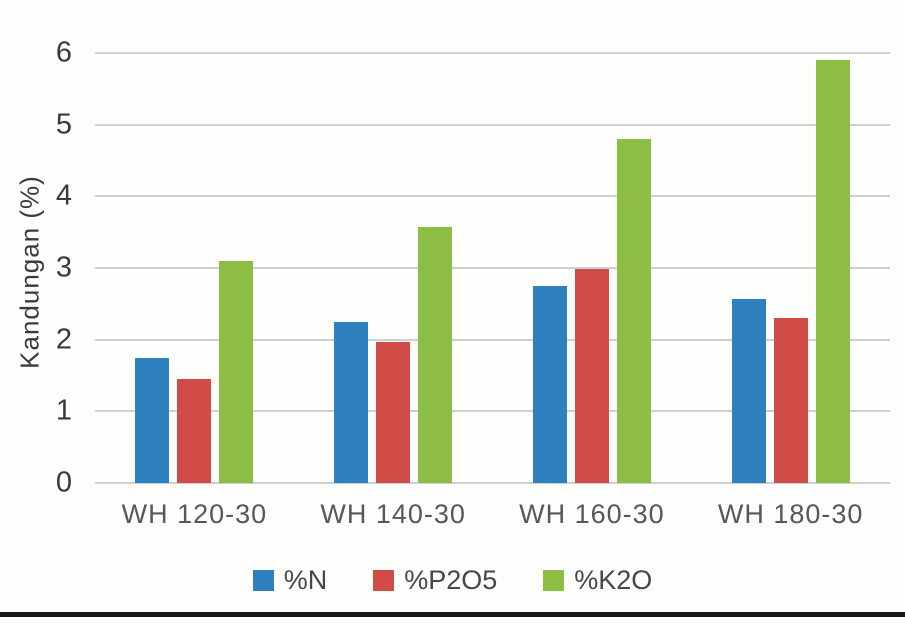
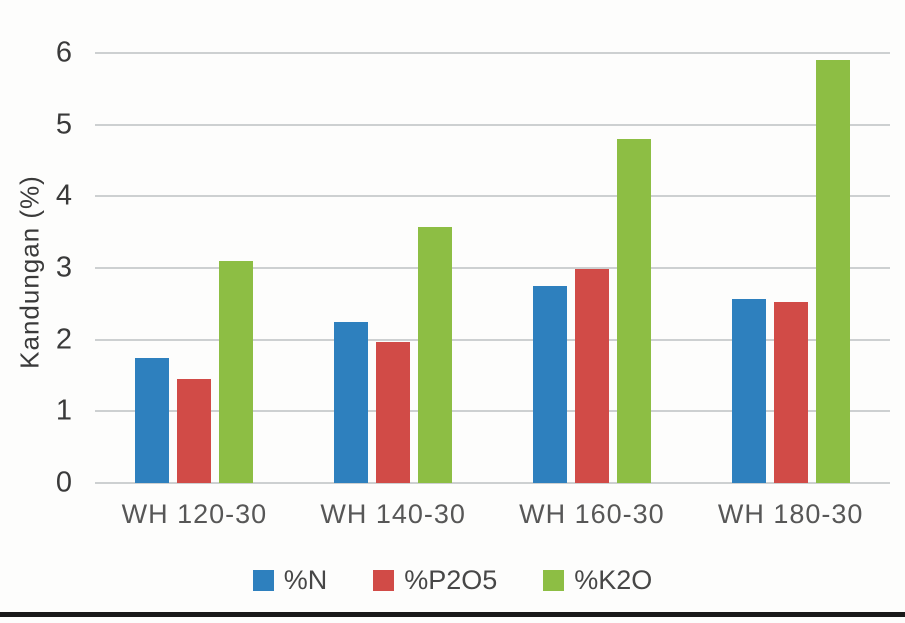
%P2O5/WH 180-30: 2.3 -> 2.5
